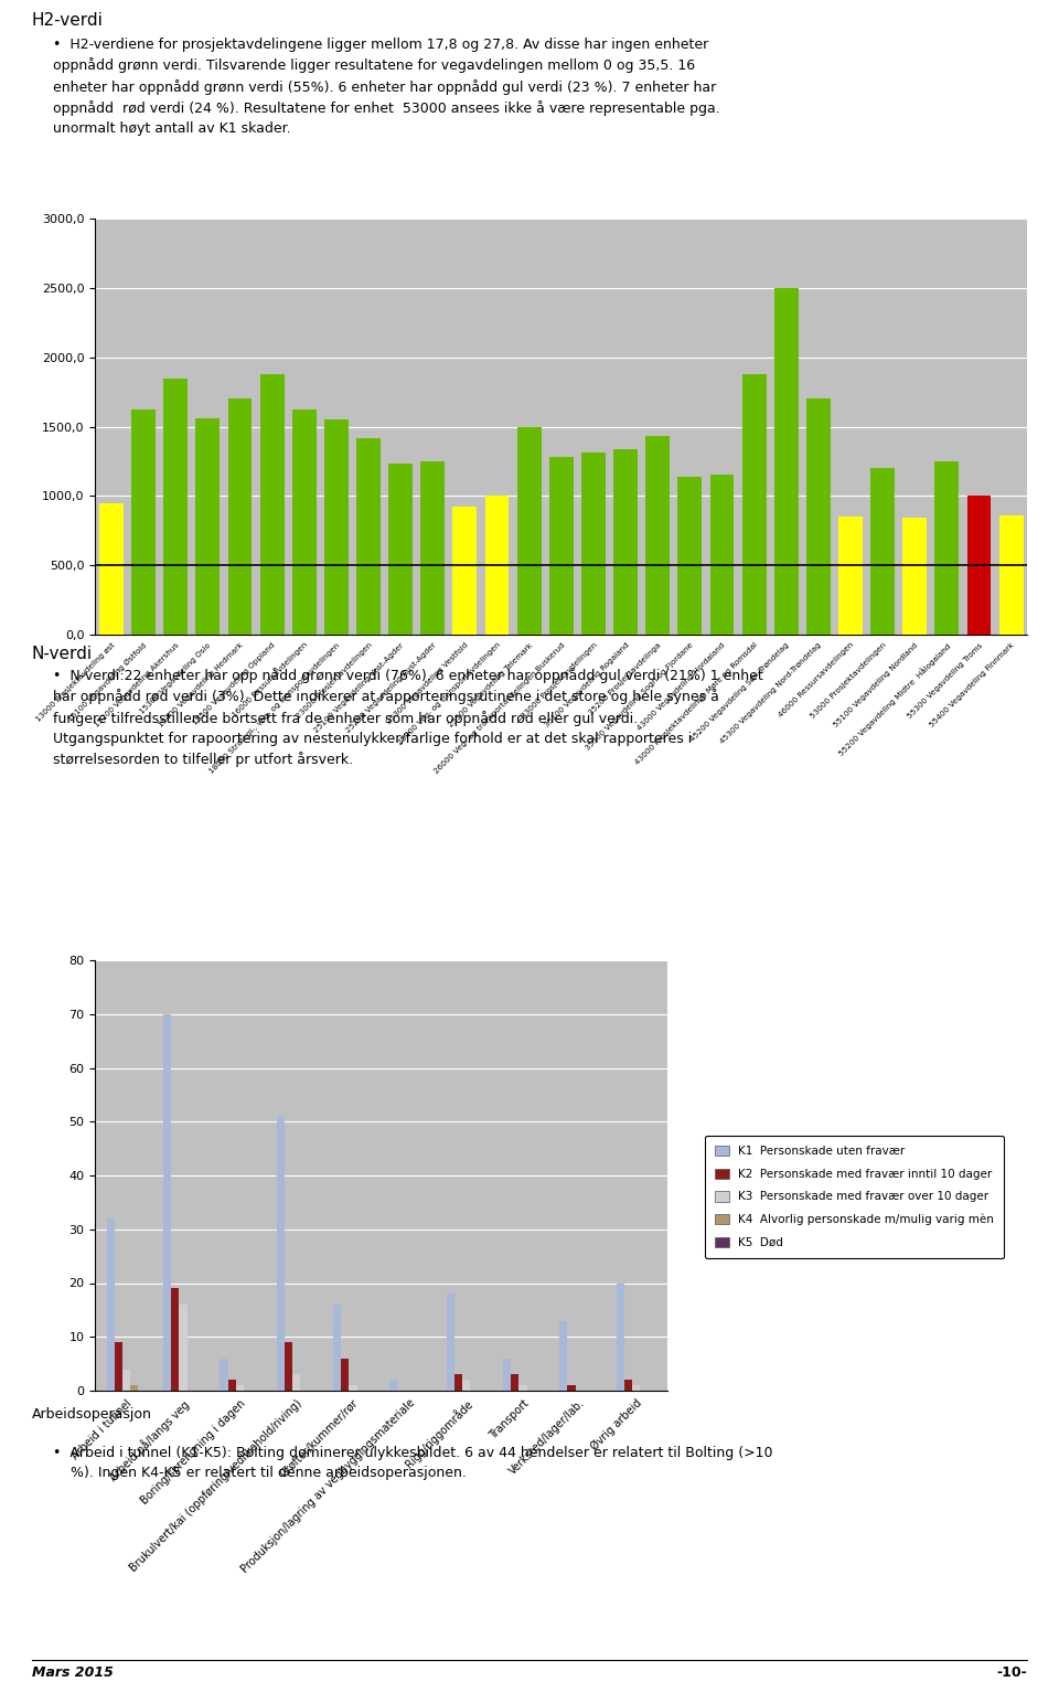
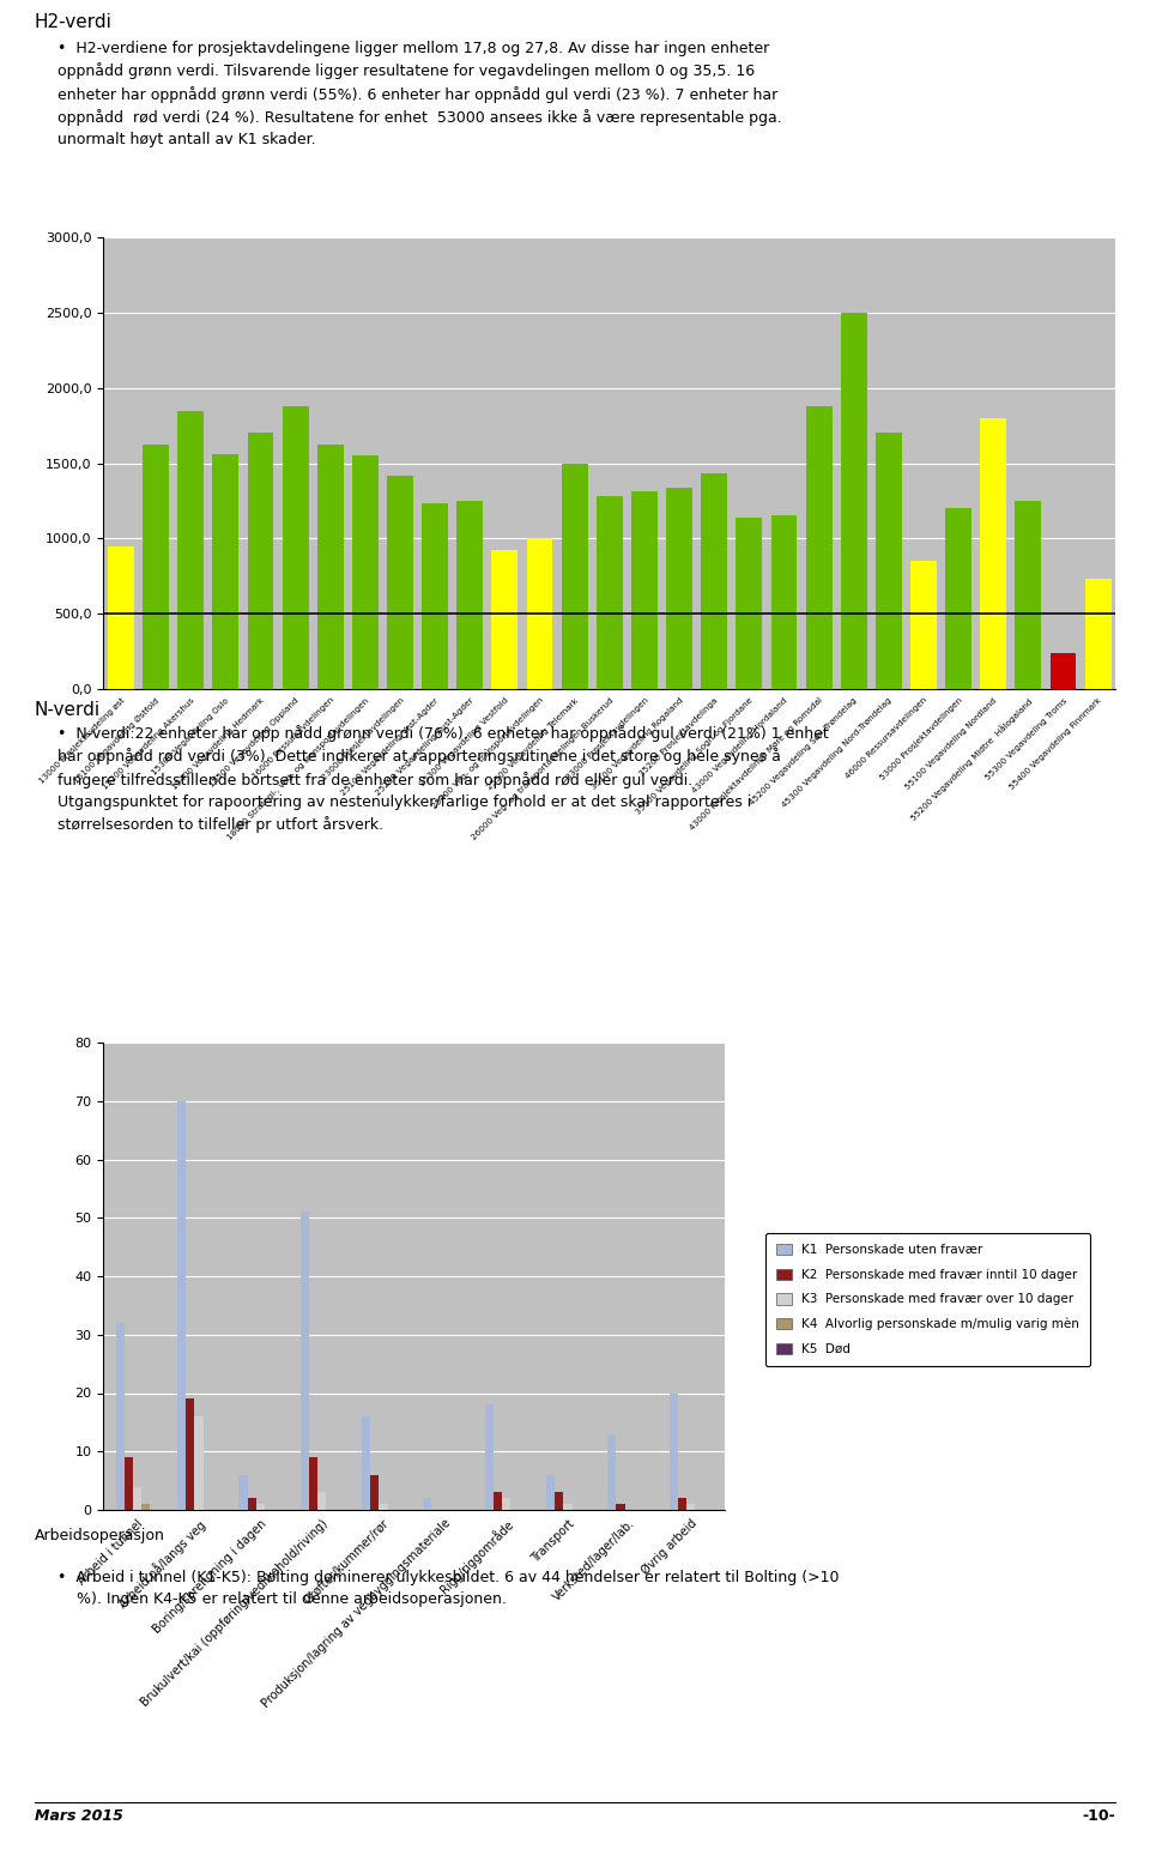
55100 Vegavdeling Nordland: 840 -> 1800
55300 Vegavdeling Troms: 1000 -> 240
55400 Vegavdeling Finnmark: 860 -> 730
